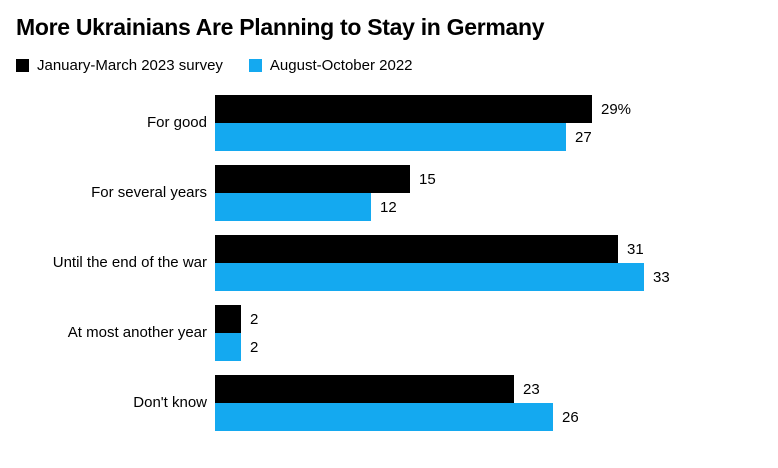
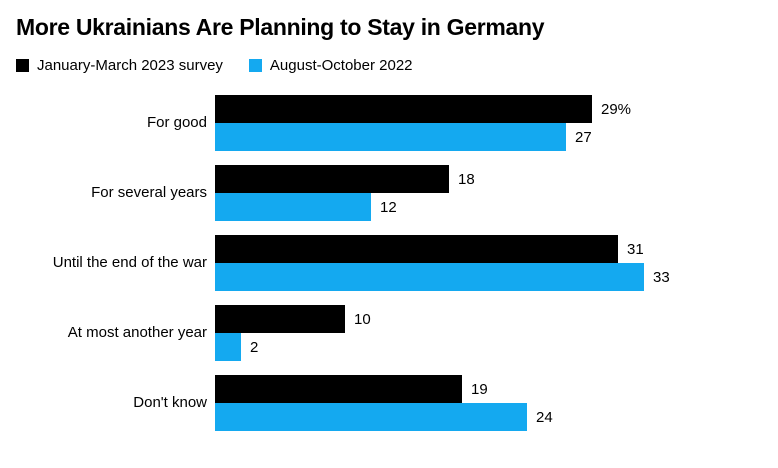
January-March 2023 survey/For several years: 15 -> 18
January-March 2023 survey/At most another year: 2 -> 10
January-March 2023 survey/Don't know: 23 -> 19
August-October 2022/Don't know: 26 -> 24
